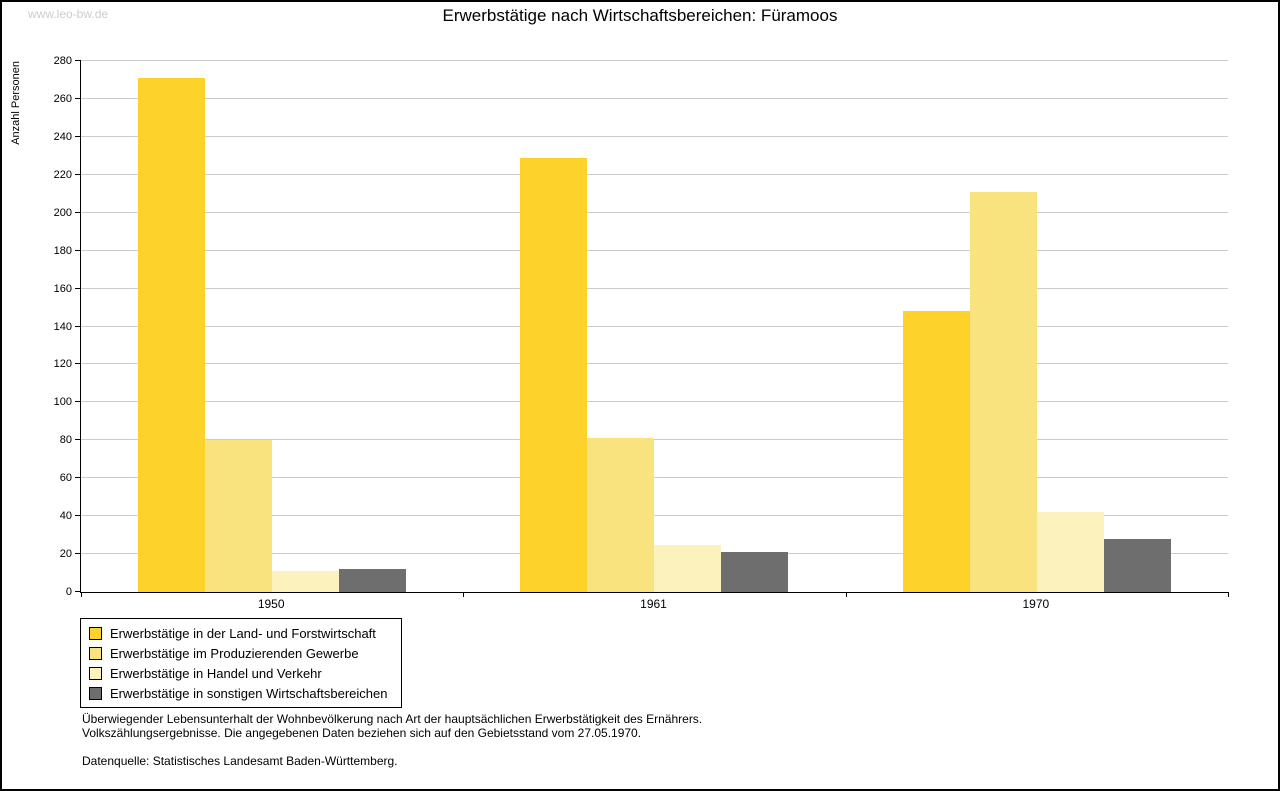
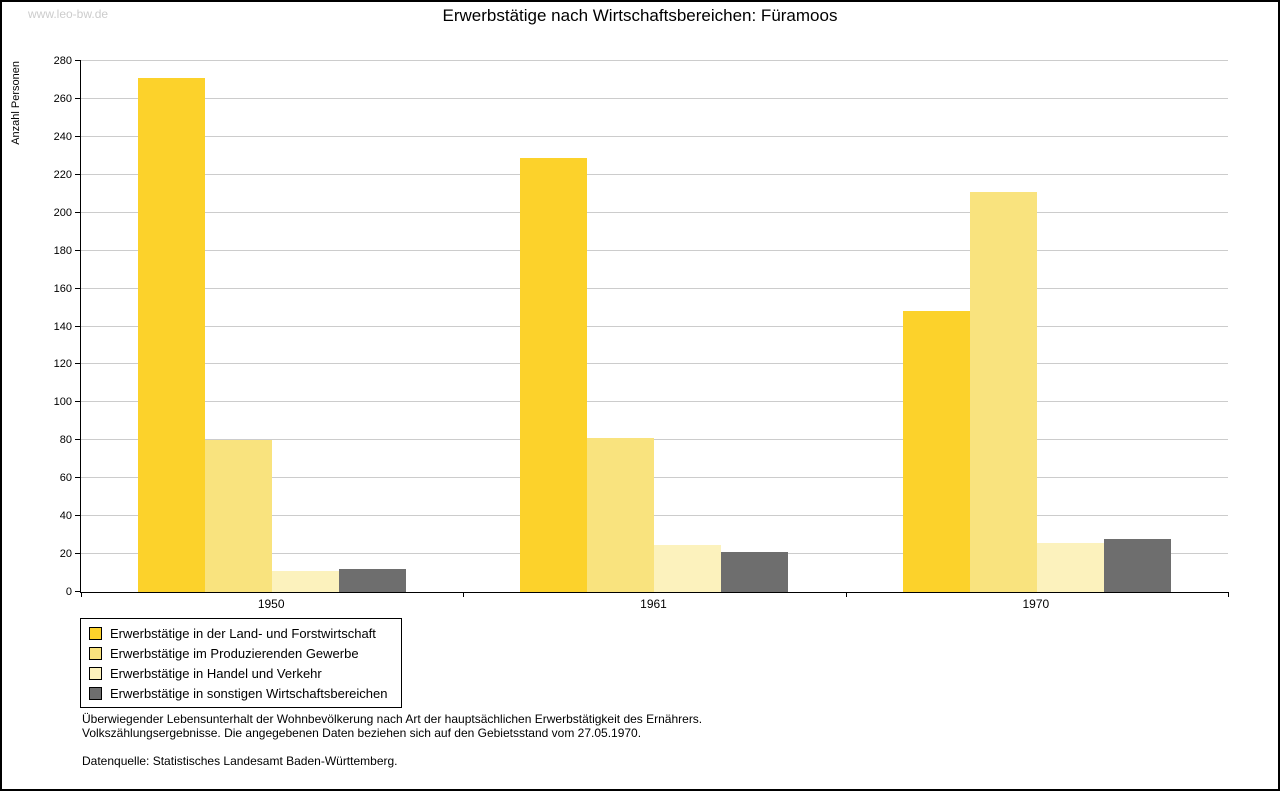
Erwerbstätige in Handel und Verkehr/1970: 42 -> 26
